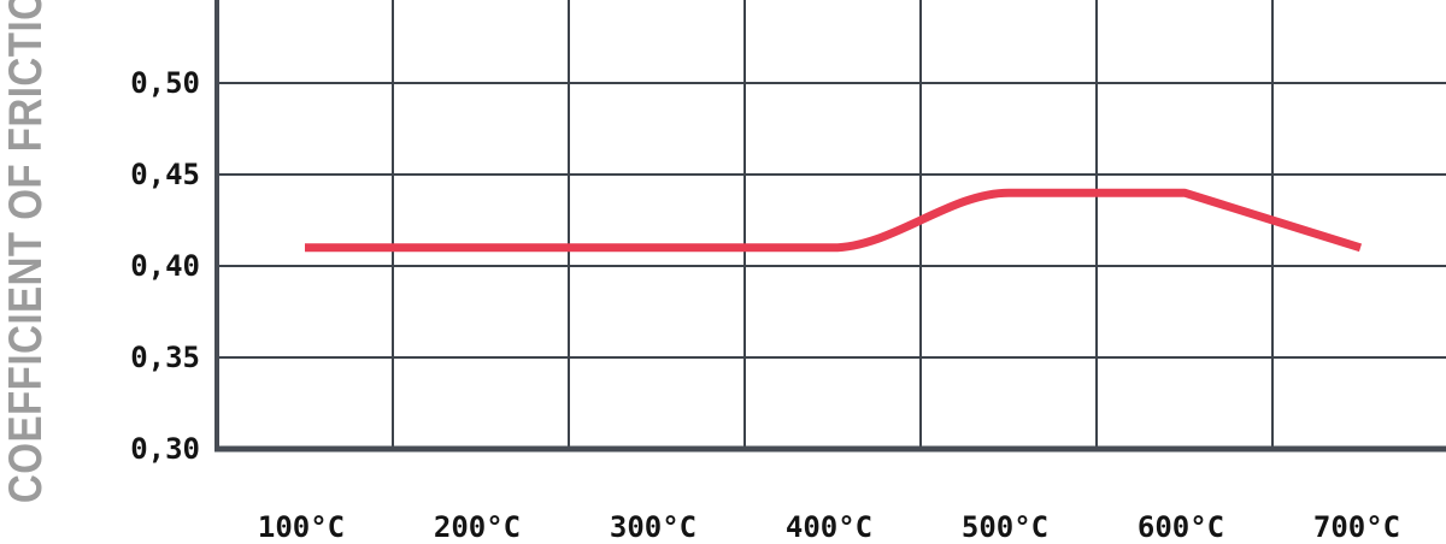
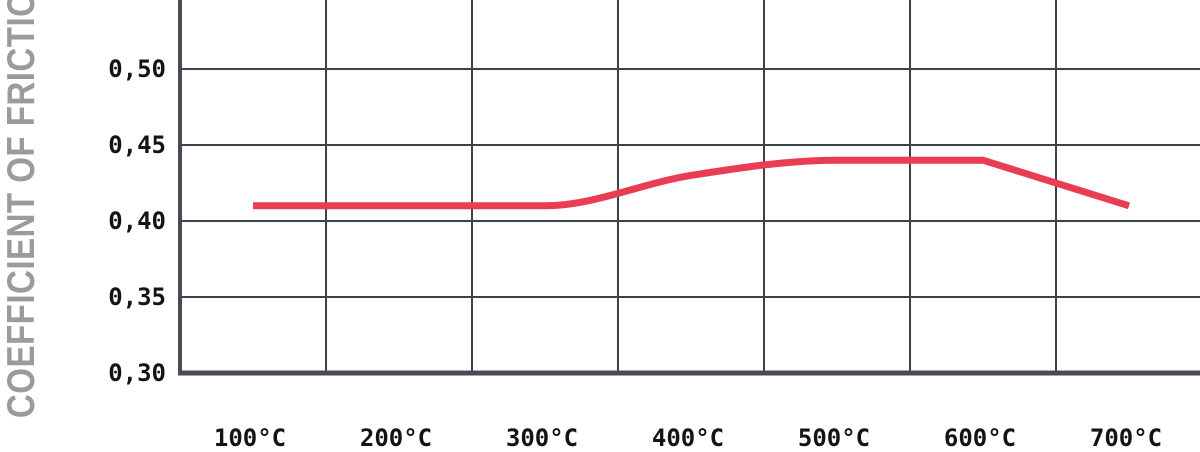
400°C: 0,41 -> 0,43
